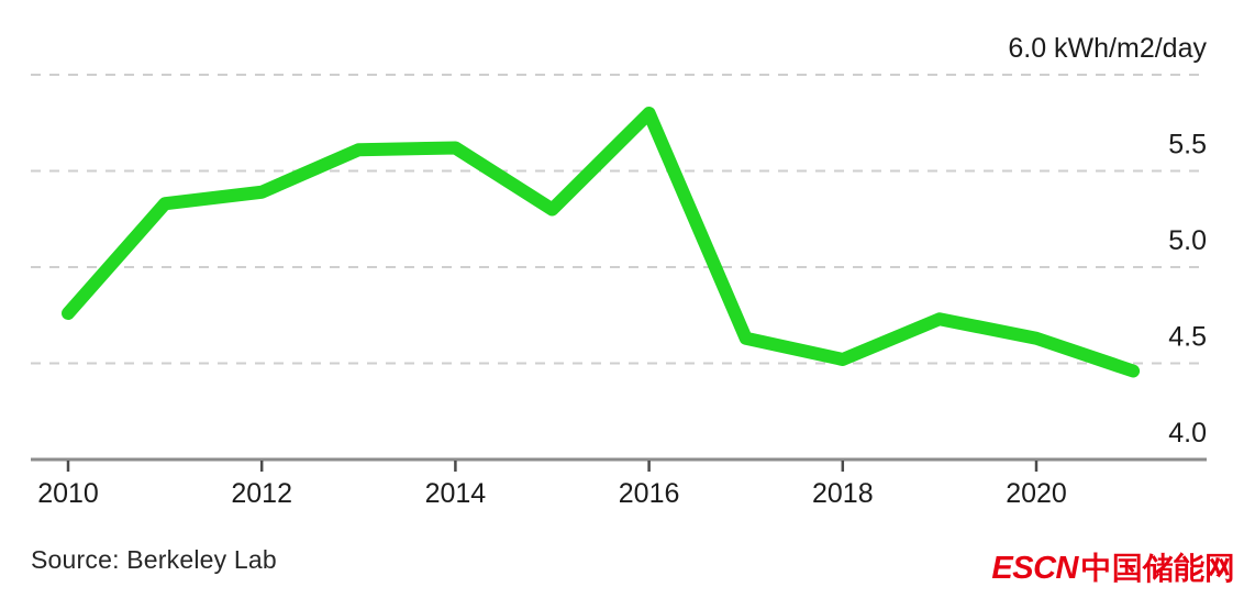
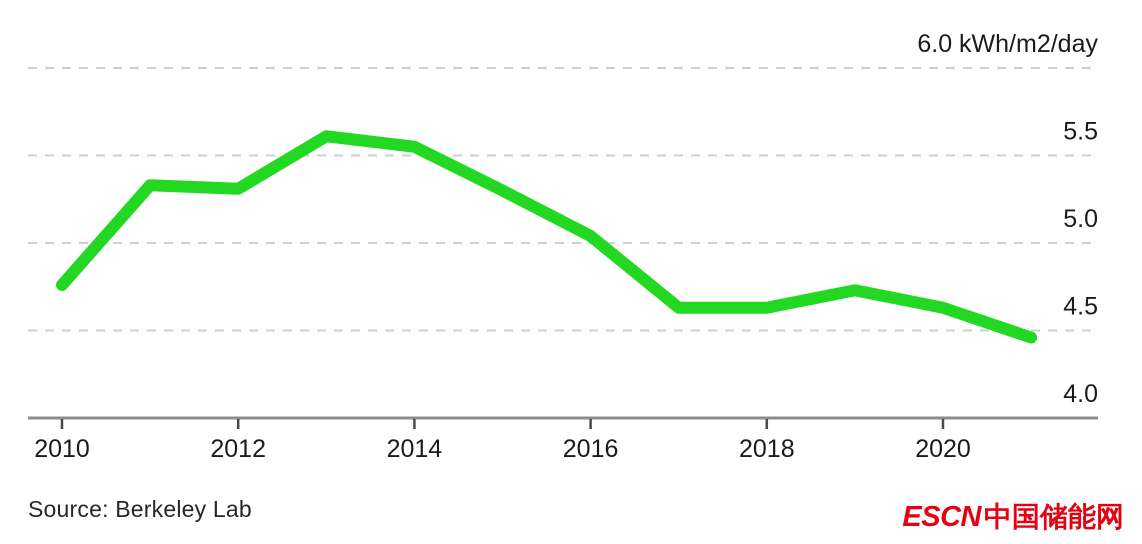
2012: 5.39 -> 5.31
2014: 5.62 -> 5.55
2016: 5.80 -> 5.04
2018: 4.52 -> 4.63
